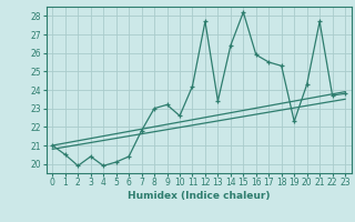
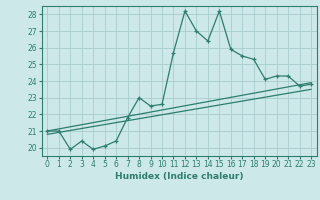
1: 20.5 -> 21.0
9: 23.2 -> 22.5
11: 24.2 -> 25.7
12: 27.7 -> 28.2
13: 23.4 -> 27.0
19: 22.3 -> 24.1
21: 27.7 -> 24.3
